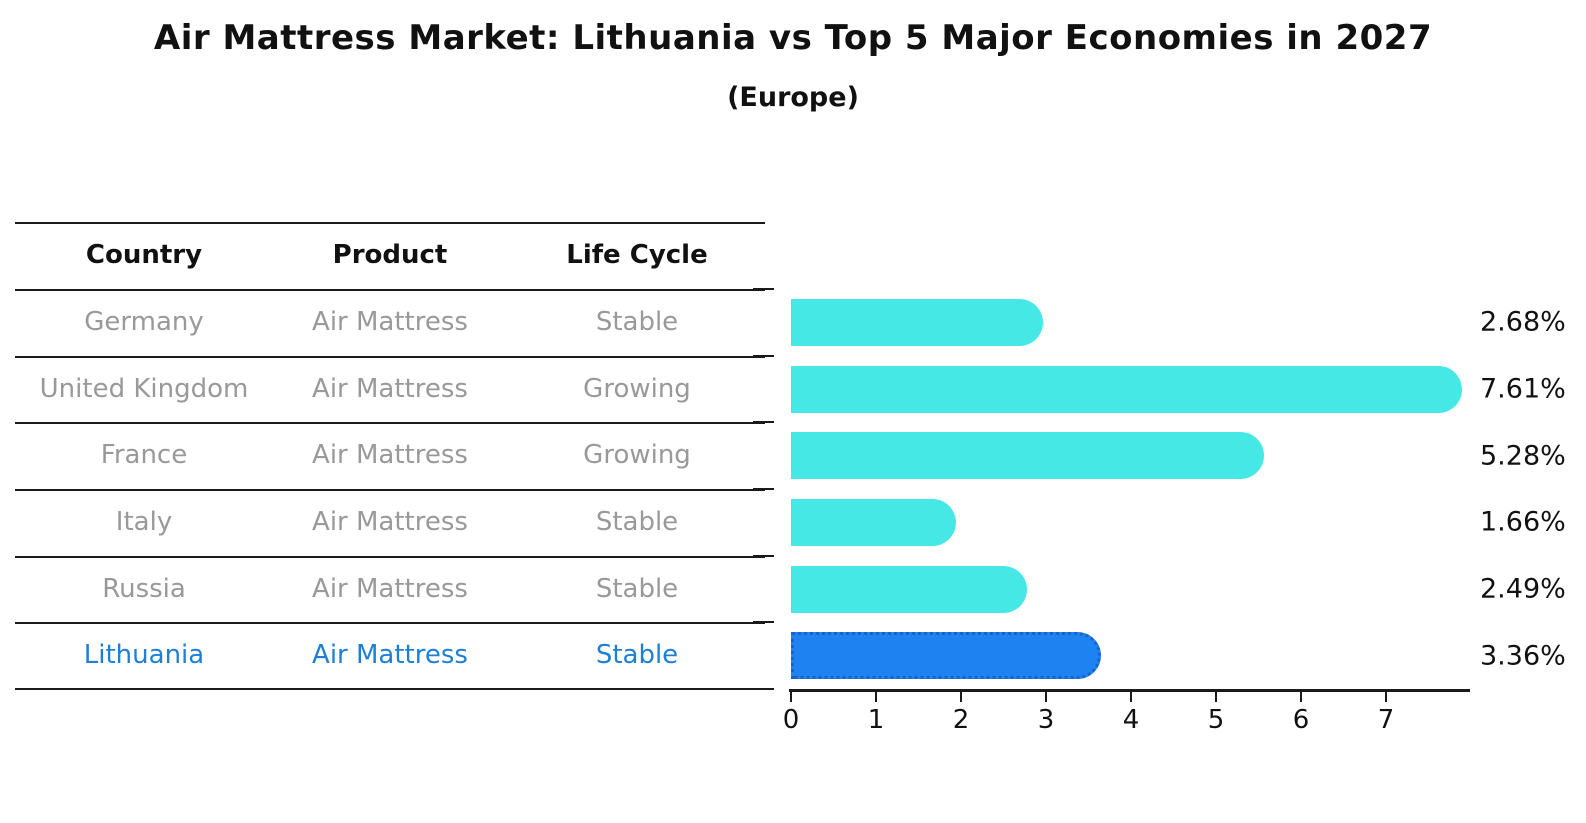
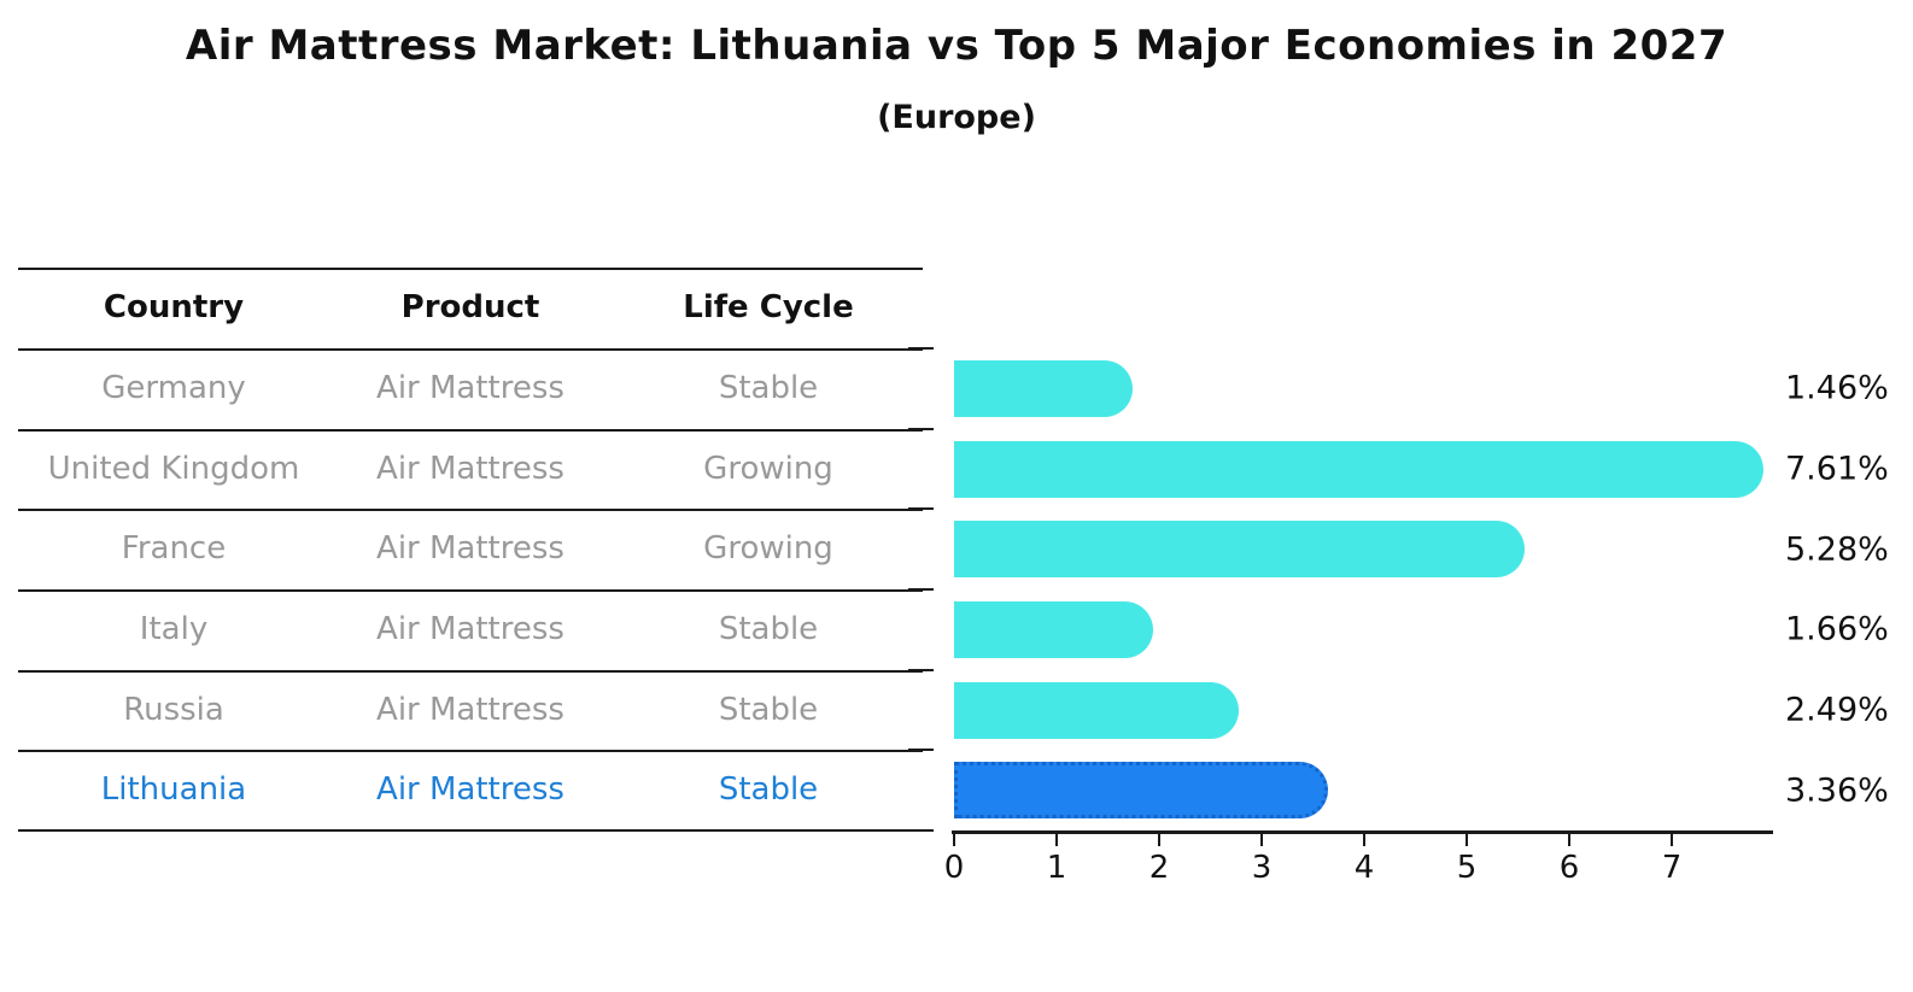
Germany: 2.68% -> 1.46%
